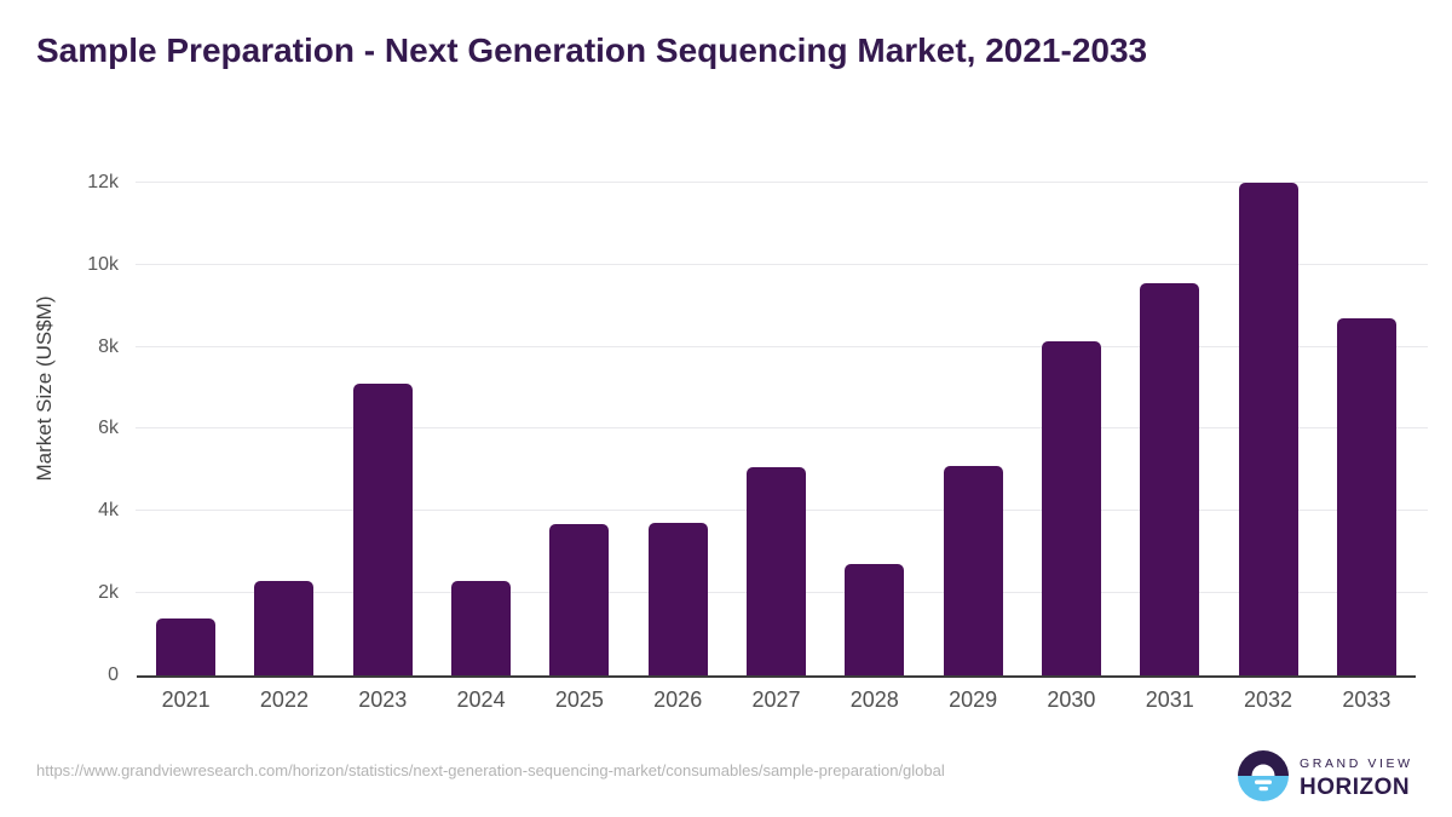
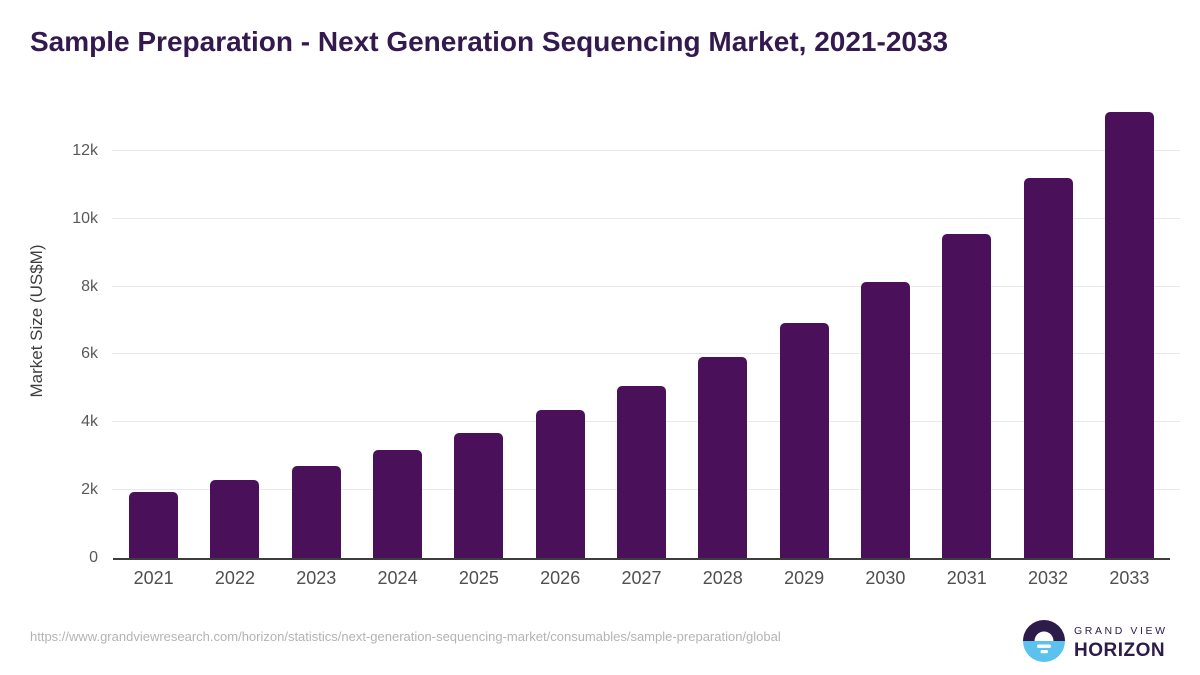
2021: 1.4k -> 2.0k
2023: 7.1k -> 2.7k
2024: 2.3k -> 3.2k
2026: 3.7k -> 4.4k
2028: 2.7k -> 5.9k
2029: 5.1k -> 6.9k
2032: 12.0k -> 11.2k
2033: 8.7k -> 13.2k
